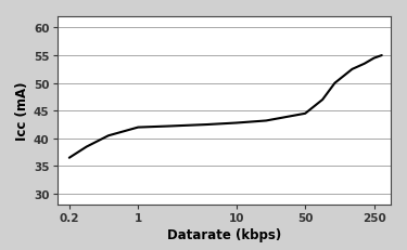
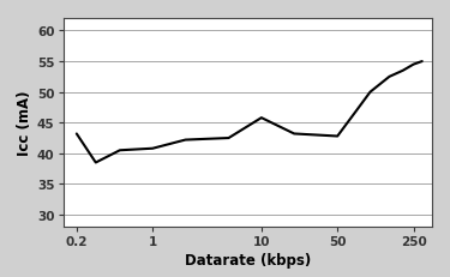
0.2: 36.5 -> 43.2
1: 42.0 -> 40.8
10: 42.8 -> 45.8
50: 44.5 -> 42.8
